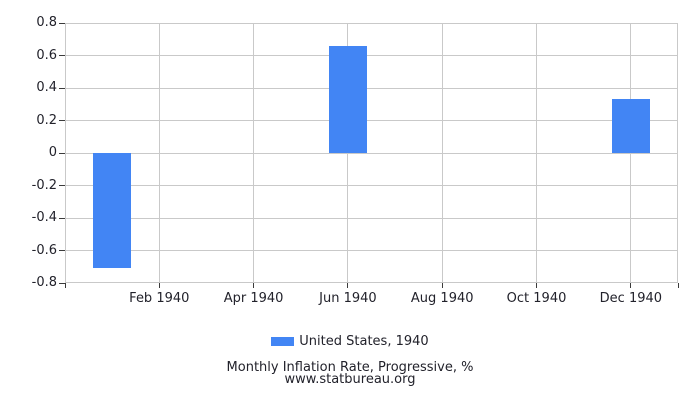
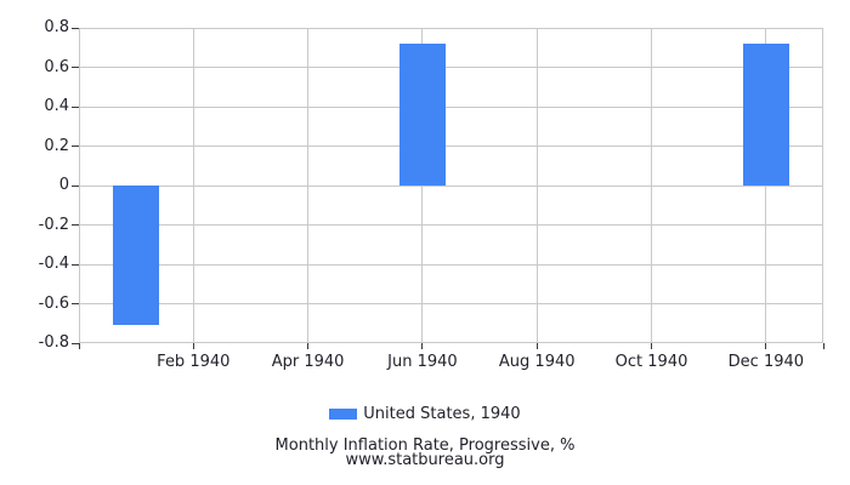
Jun 1940: 0.66 -> 0.72
Dec 1940: 0.33 -> 0.72
